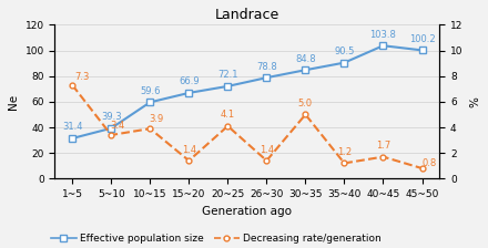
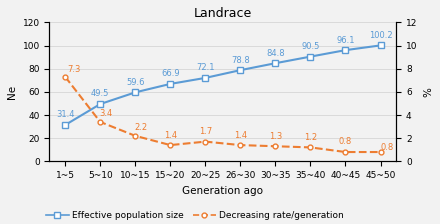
Effective population size/5~10: 39.3 -> 49.5
Decreasing rate/generation/10~15: 3.9 -> 2.2
Decreasing rate/generation/20~25: 4.1 -> 1.7
Decreasing rate/generation/30~35: 5.0 -> 1.3
Effective population size/40~45: 103.8 -> 96.1
Decreasing rate/generation/40~45: 1.7 -> 0.8
